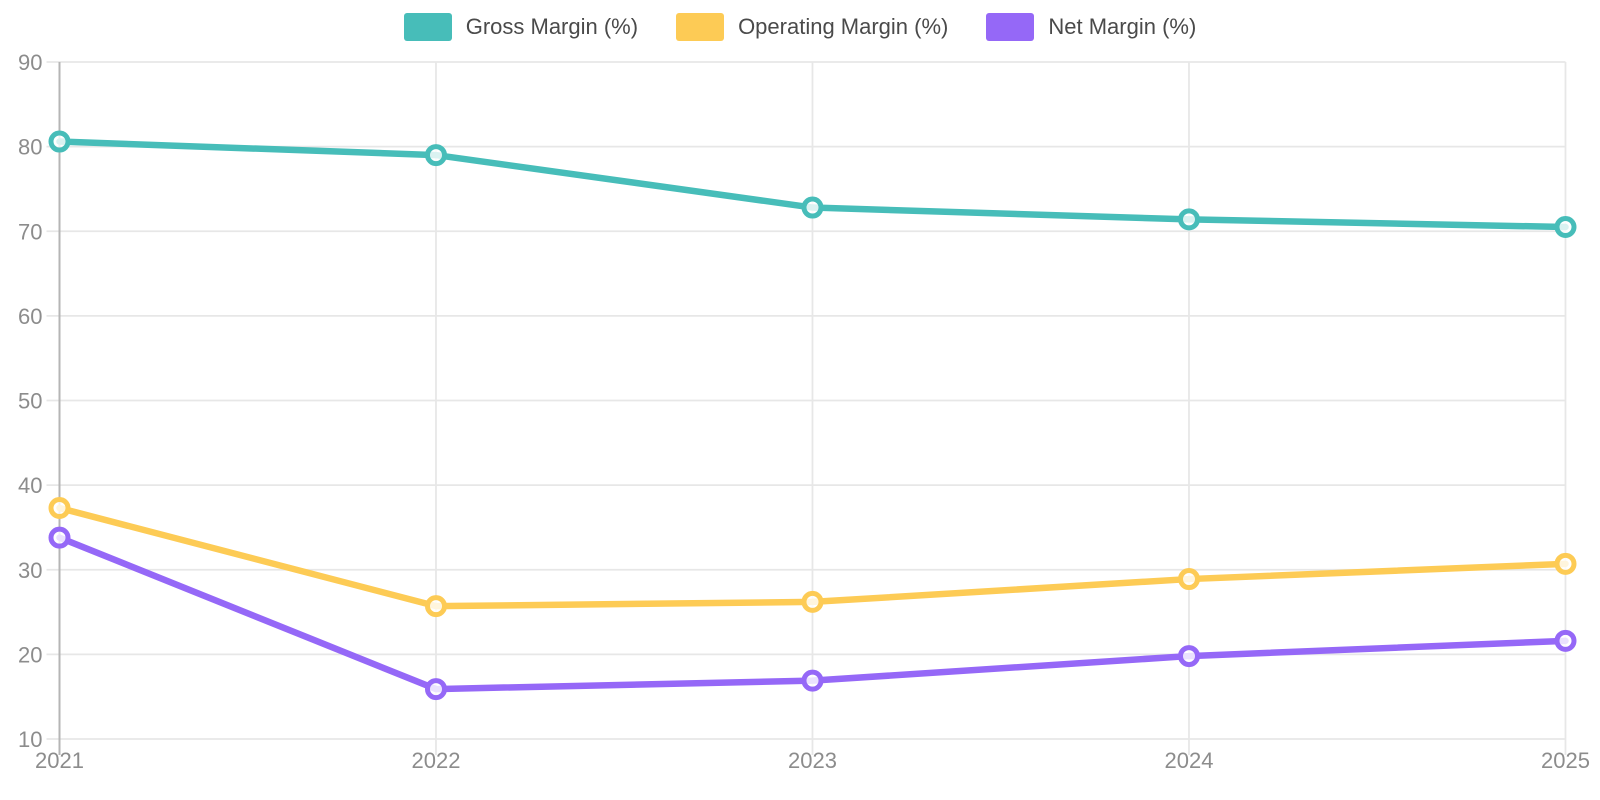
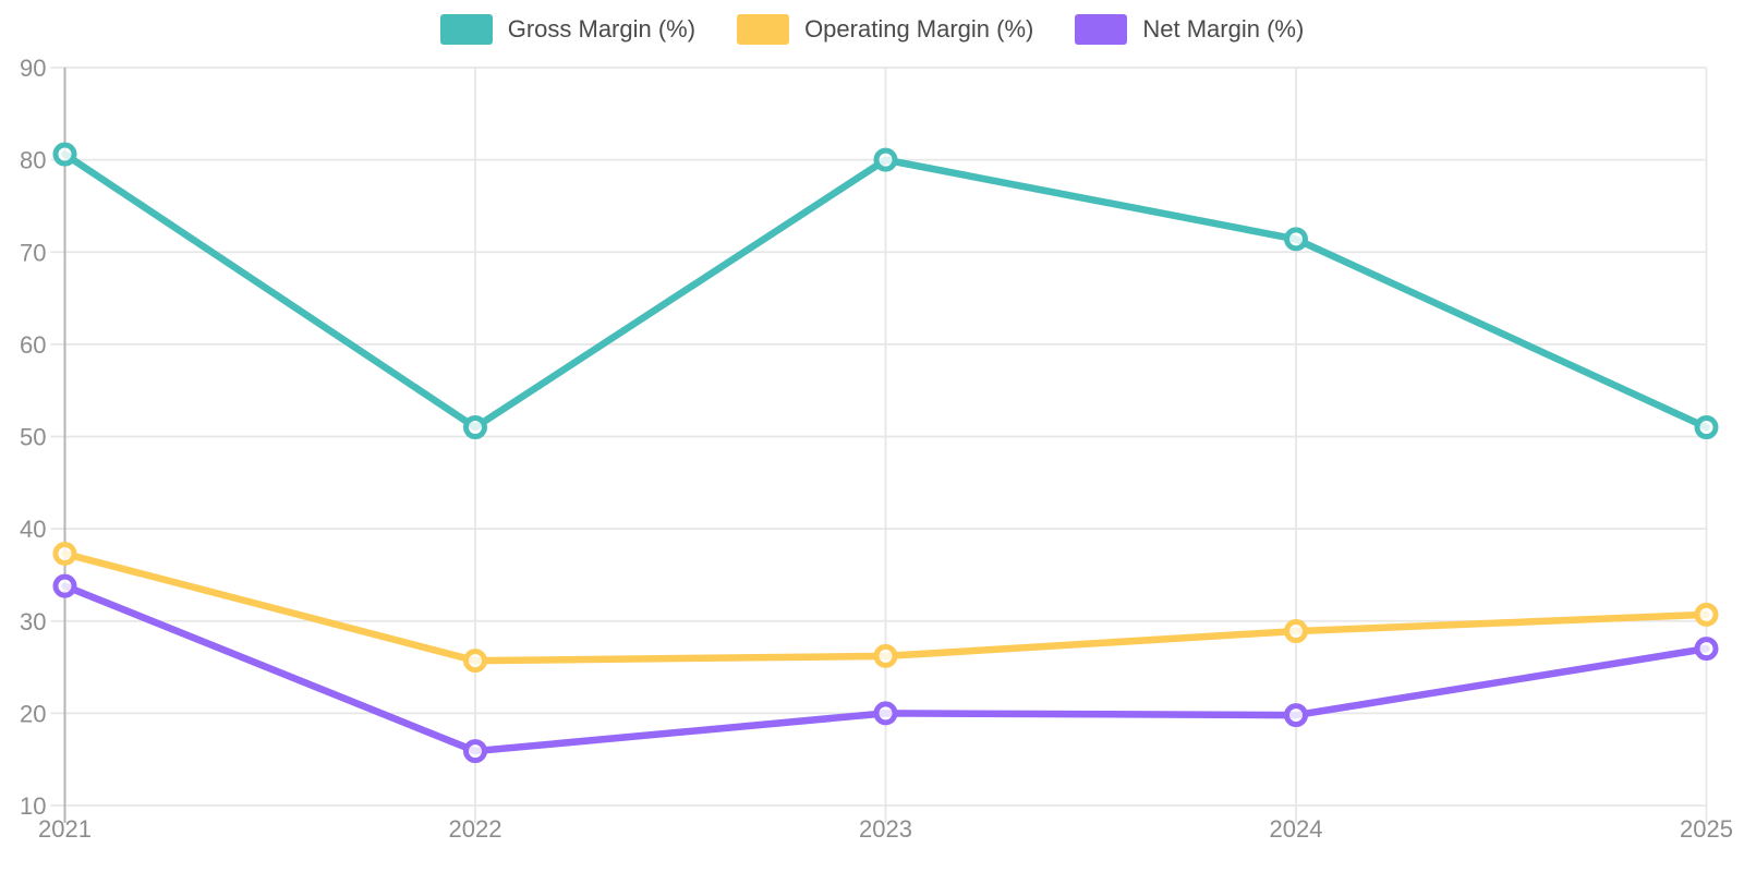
Gross Margin (%)/2022: 79 -> 51
Gross Margin (%)/2023: 73 -> 80
Net Margin (%)/2023: 17 -> 20
Gross Margin (%)/2025: 70 -> 51
Net Margin (%)/2025: 22 -> 27
